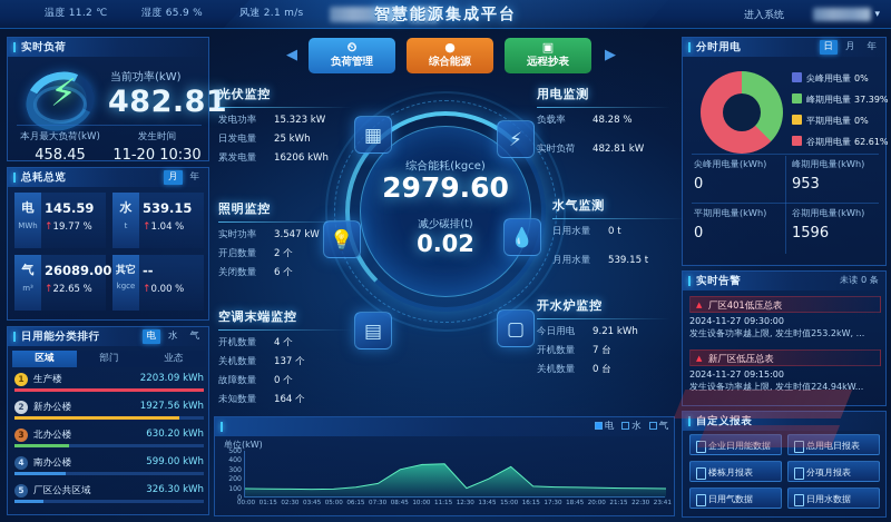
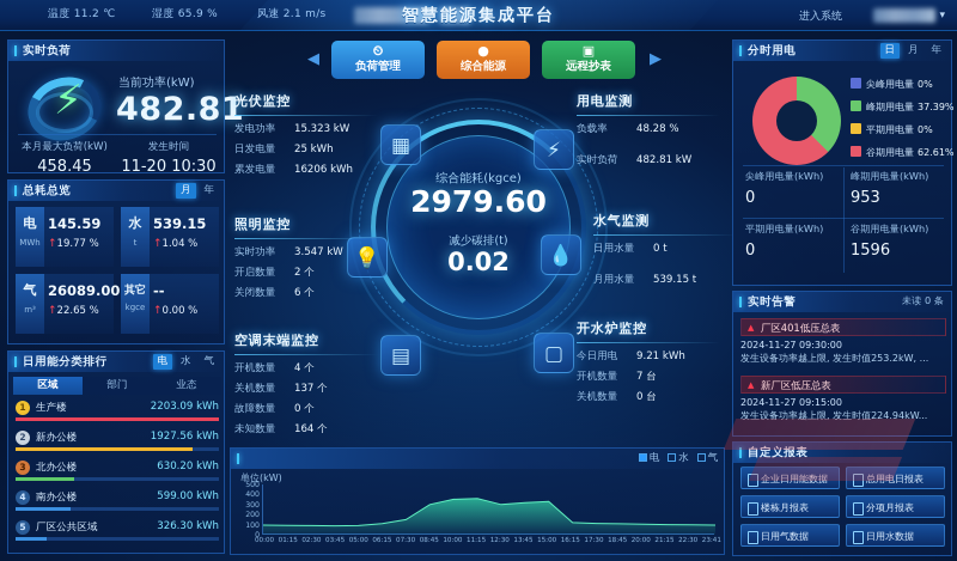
12:30: 100 -> 300
13:45: 200 -> 300
